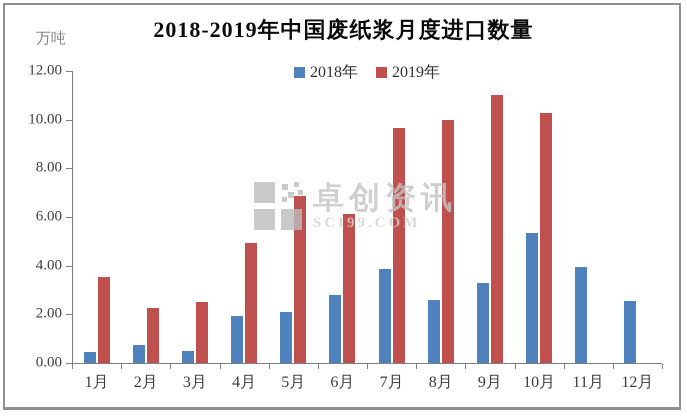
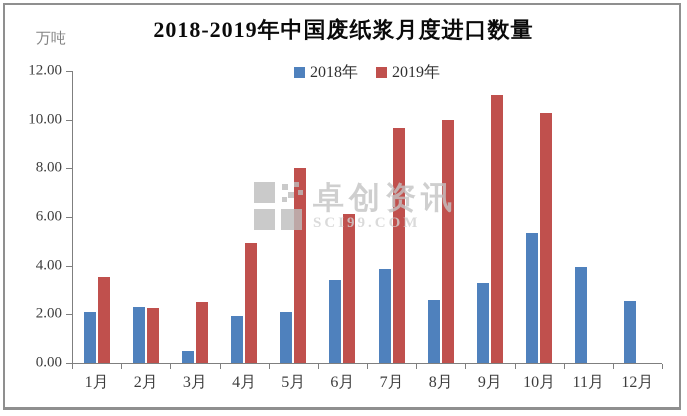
2018年/1月: 0.4 -> 2.1
2018年/2月: 0.7 -> 2.3
2019年/5月: 6.9 -> 8.0
2018年/6月: 2.8 -> 3.4
